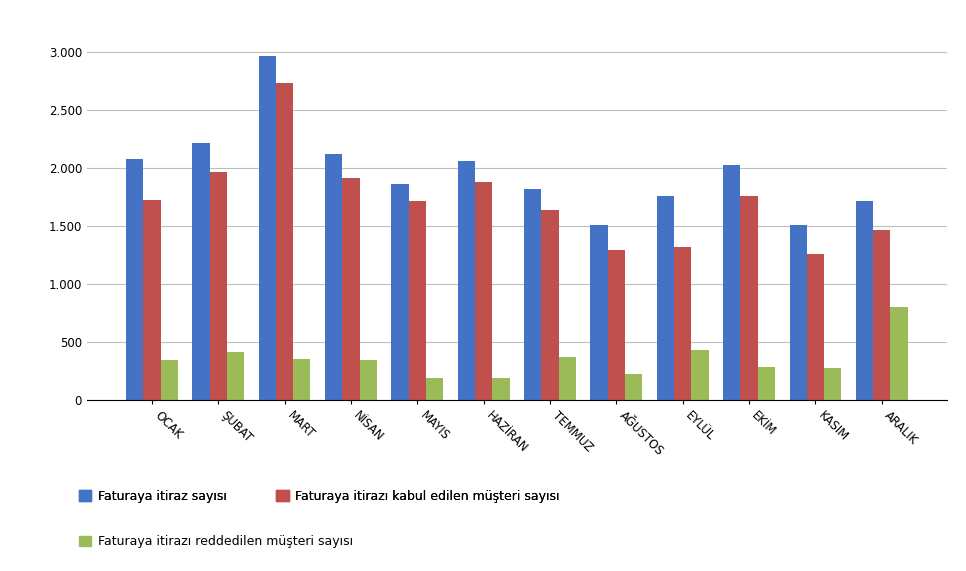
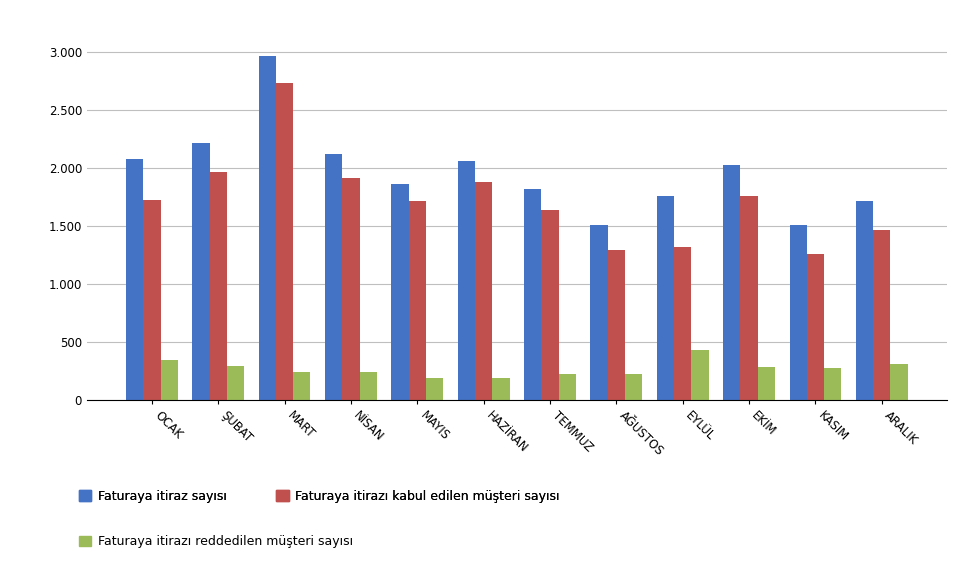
Faturaya itirazı reddedilen müşteri sayısı/ŞUBAT: 410 -> 290
Faturaya itirazı reddedilen müşteri sayısı/MART: 350 -> 240
Faturaya itirazı reddedilen müşteri sayısı/NİSAN: 340 -> 240
Faturaya itirazı reddedilen müşteri sayısı/TEMMUZ: 370 -> 220
Faturaya itirazı reddedilen müşteri sayısı/ARALIK: 800 -> 310
